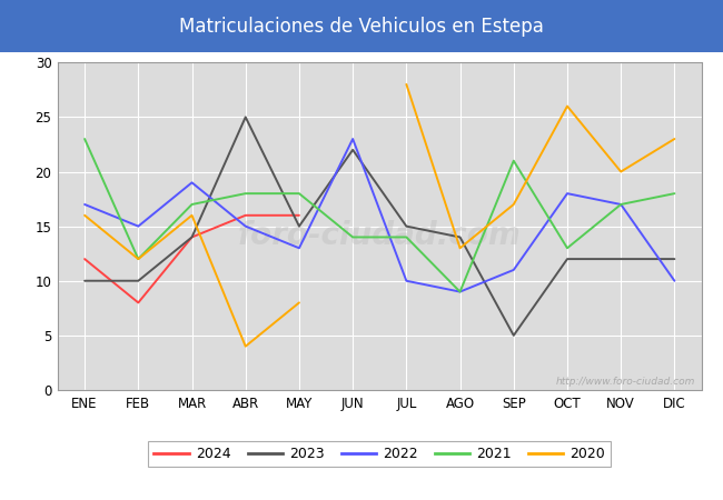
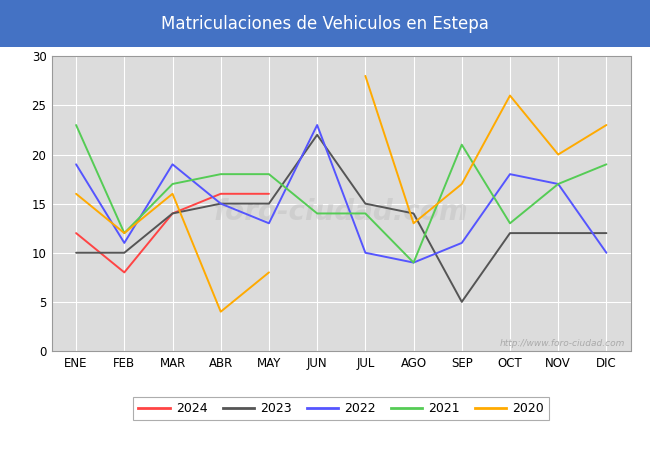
2022/ENE: 17 -> 19
2022/FEB: 15 -> 11
2023/ABR: 25 -> 15
2021/DIC: 18 -> 19
